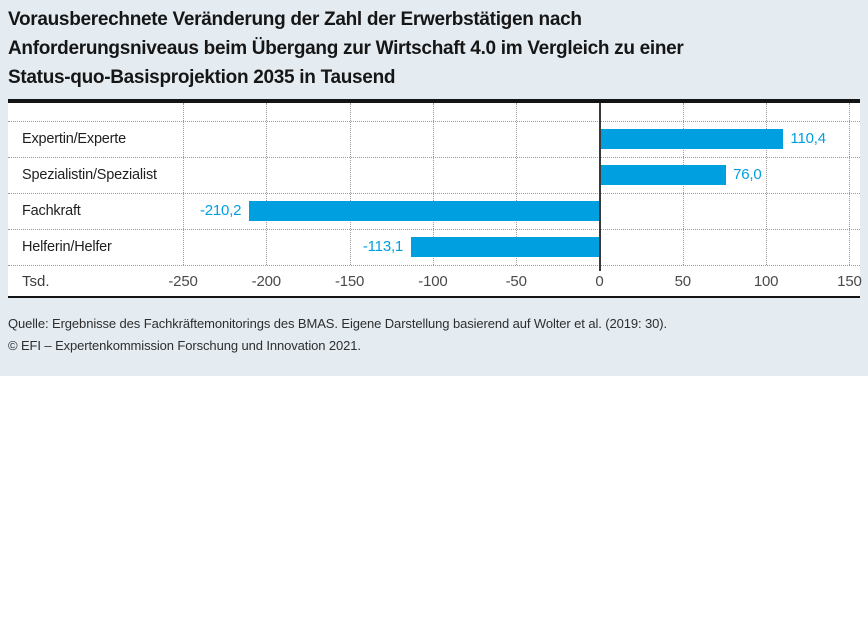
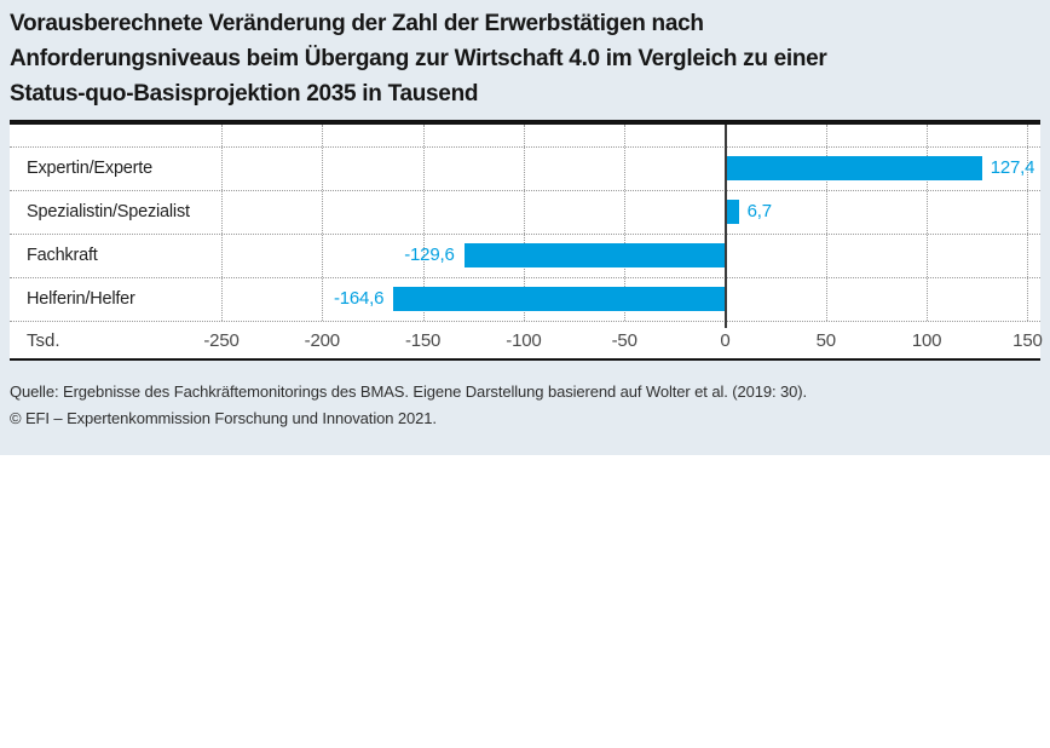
Expertin/Experte: 110,4 -> 127,4
Spezialistin/Spezialist: 76,0 -> 6,7
Fachkraft: -210,2 -> -129,6
Helferin/Helfer: -113,1 -> -164,6
